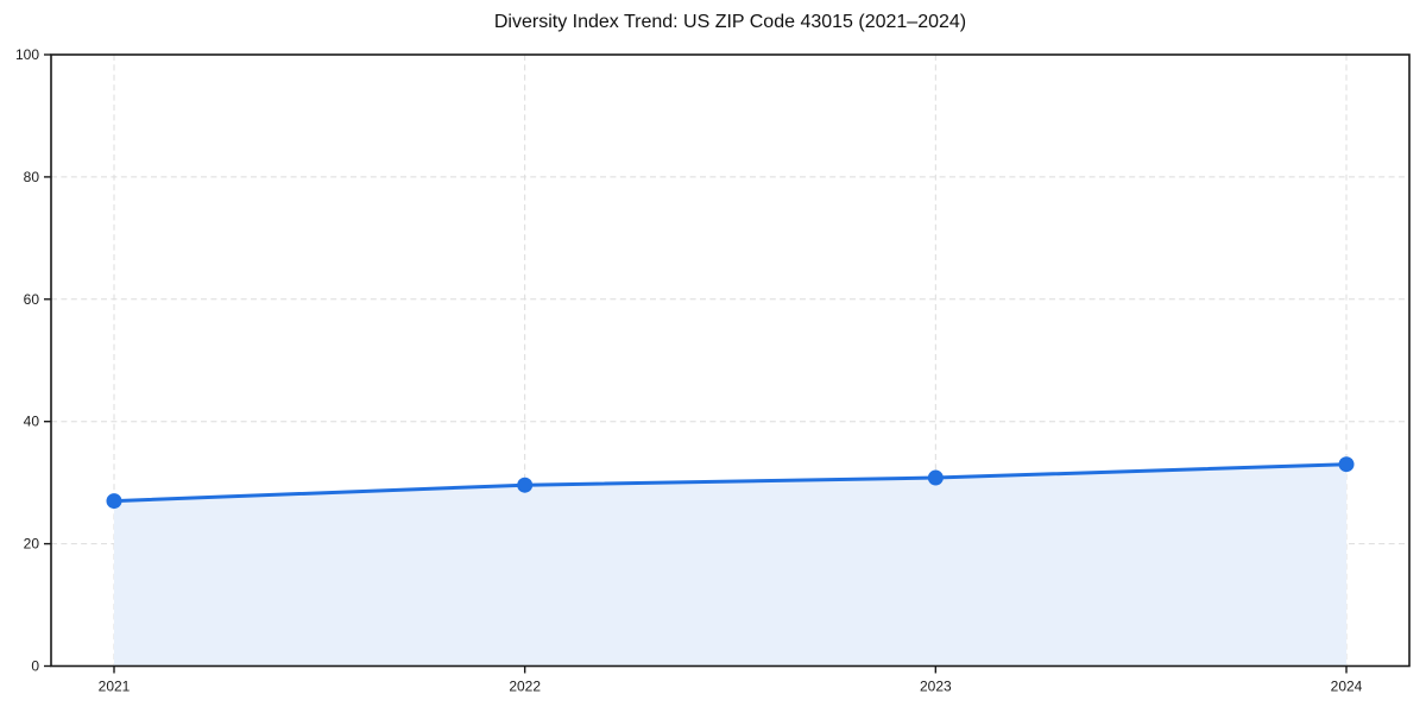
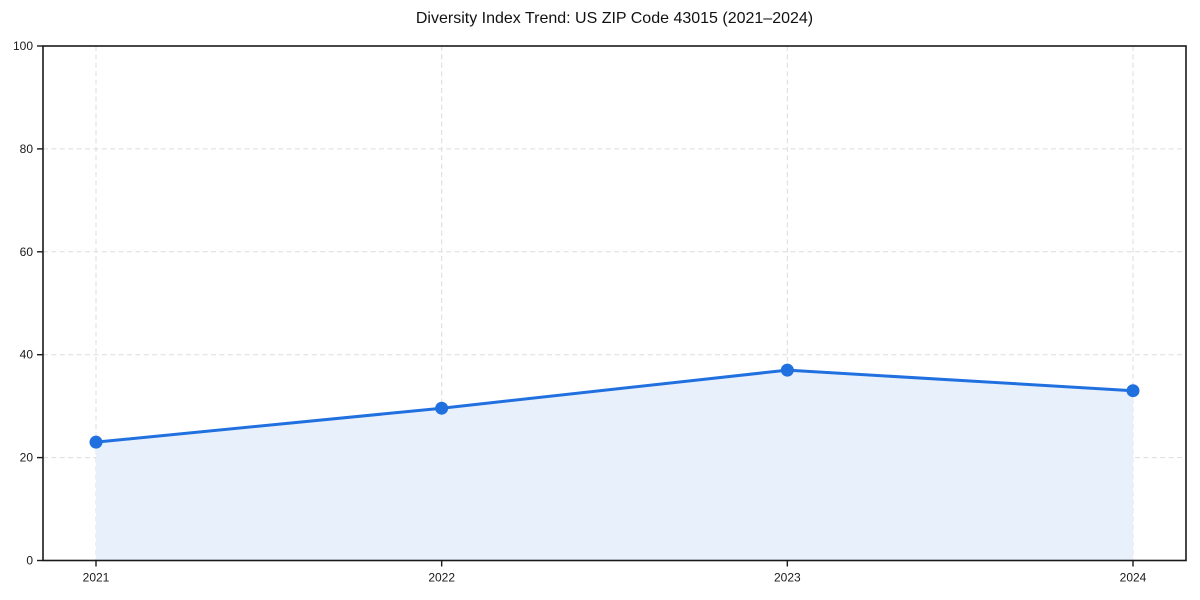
2021: 27 -> 23
2023: 31 -> 37
